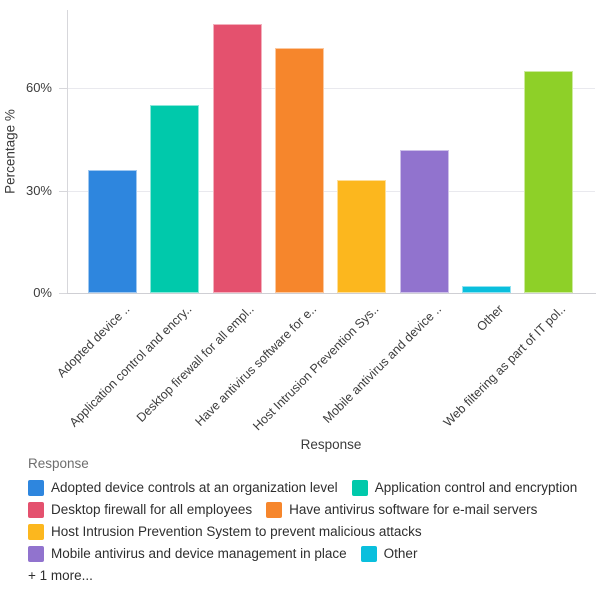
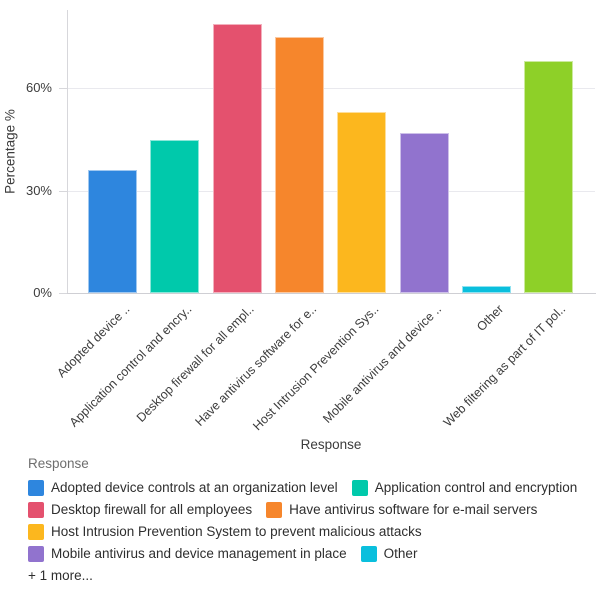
Application control and encry..: 55% -> 45%
Have antivirus software for e..: 72% -> 75%
Host Intrusion Prevention Sys..: 33% -> 53%
Mobile antivirus and device ..: 42% -> 47%
Web filtering as part of IT pol..: 65% -> 68%
